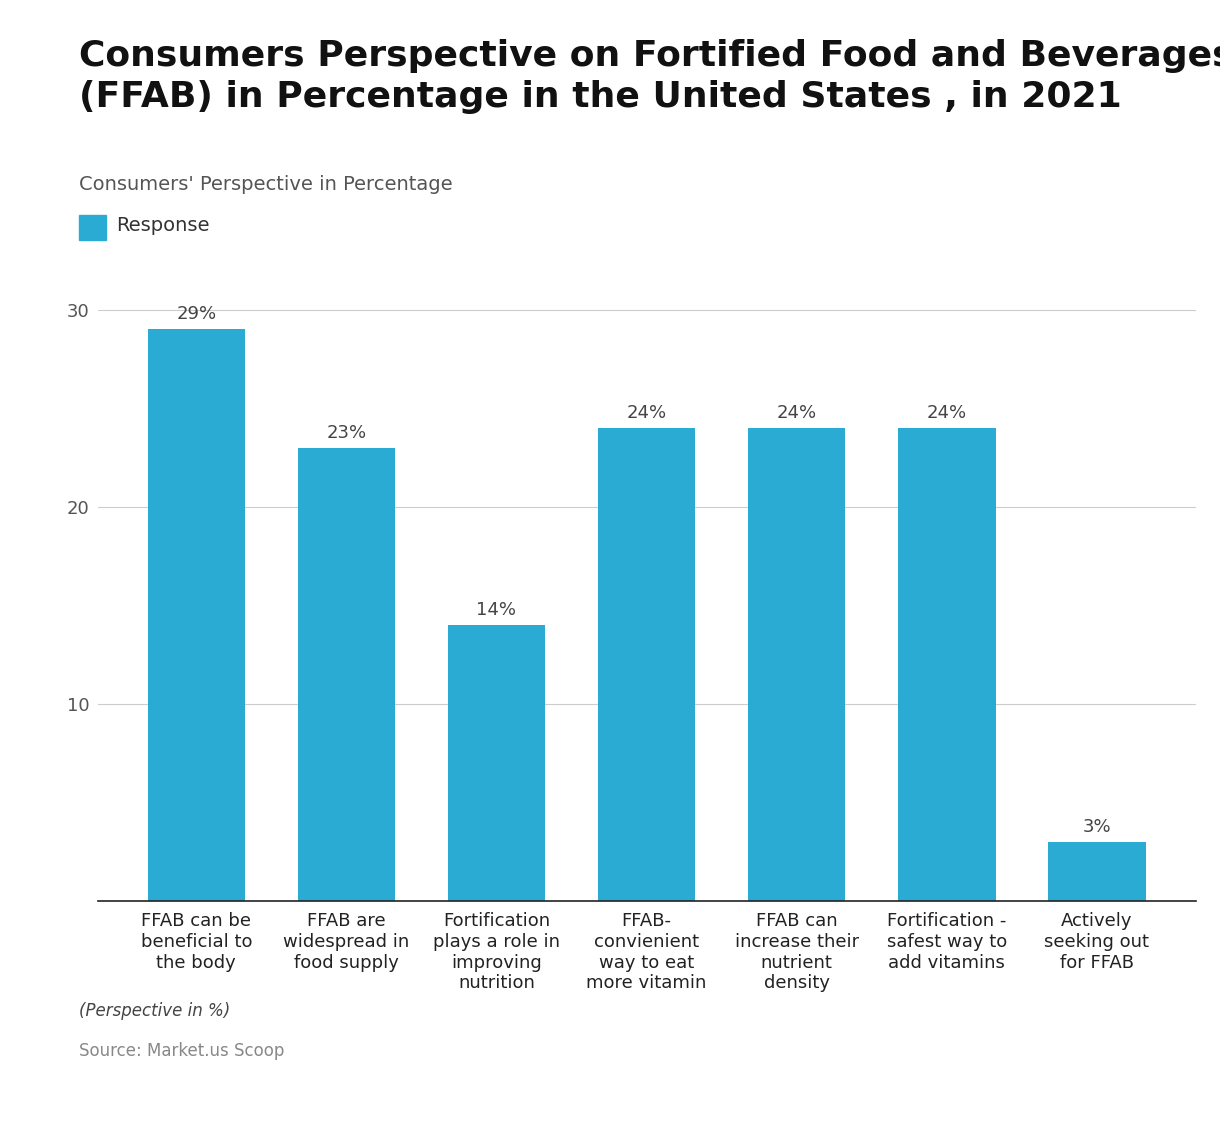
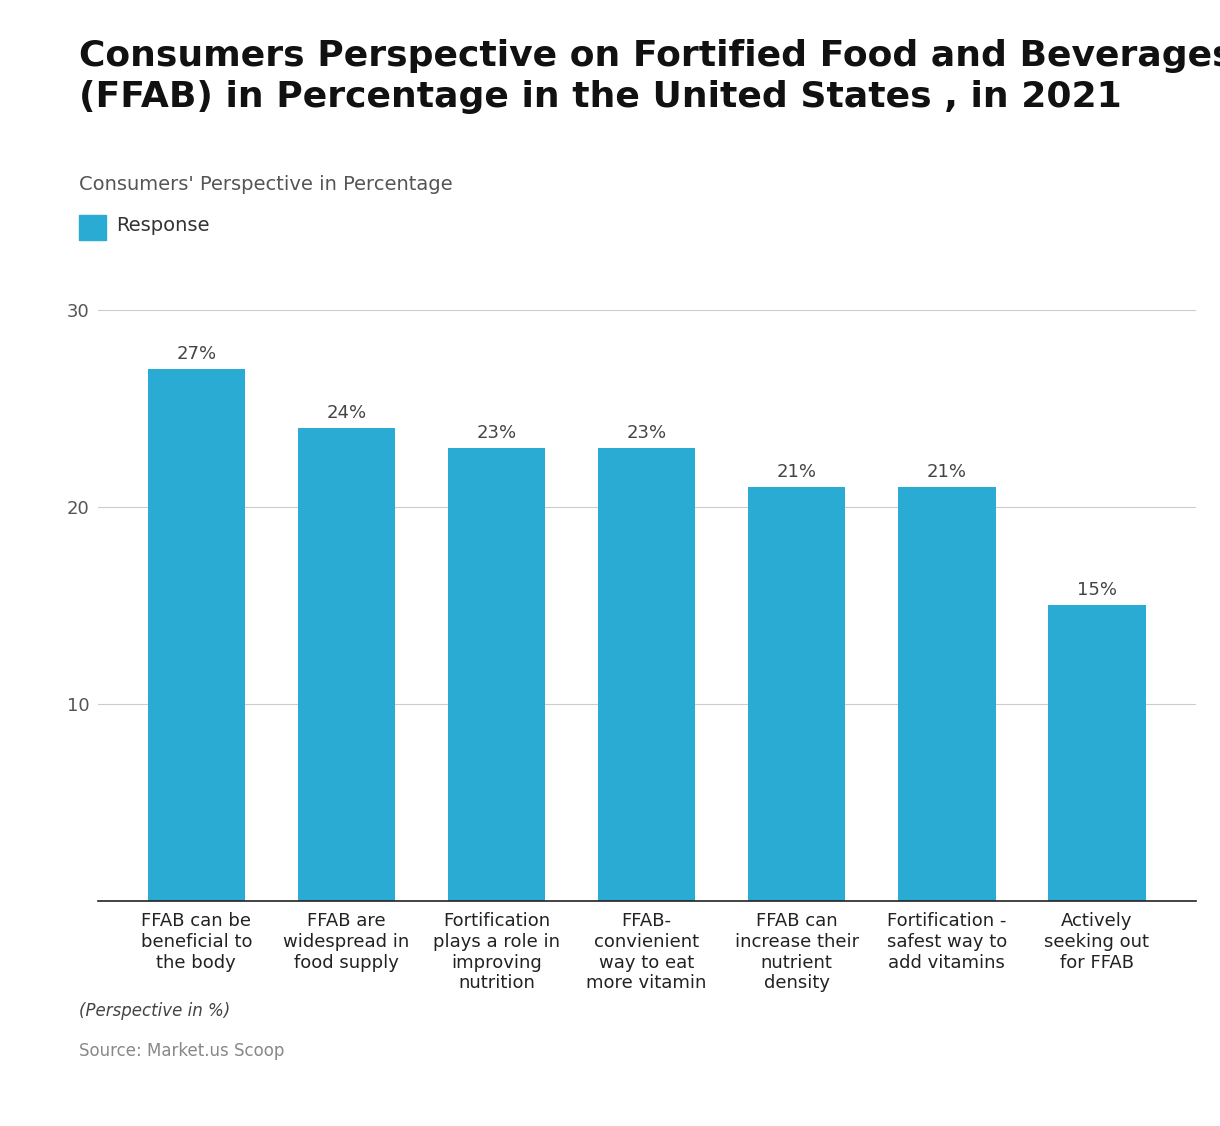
FFAB can be beneficial to the body: 29% -> 27%
FFAB are widespread in food supply: 23% -> 24%
Fortification plays a role in improving nutrition: 14% -> 23%
FFAB- convienient way to eat more vitamin: 24% -> 23%
FFAB can increase their nutrient density: 24% -> 21%
Fortification - safest way to add vitamins: 24% -> 21%
Actively seeking out for FFAB: 3% -> 15%
